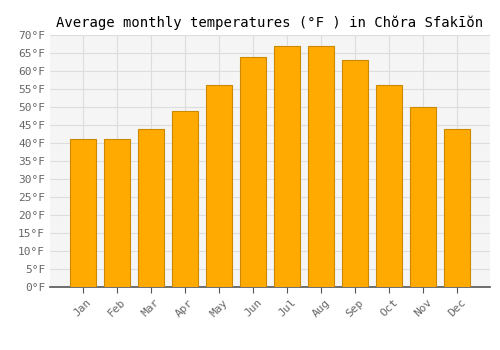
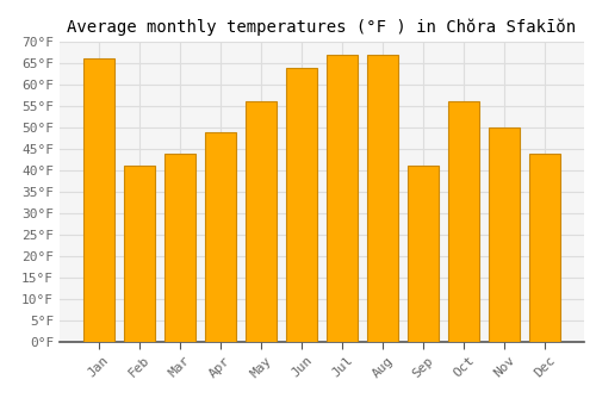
Jan: 41°F -> 66°F
Sep: 63°F -> 41°F
